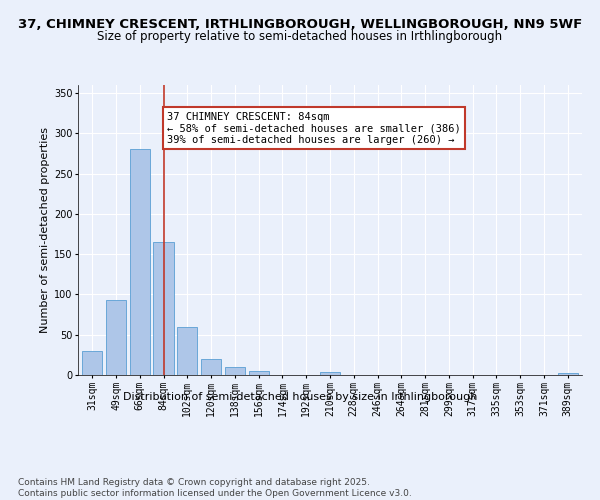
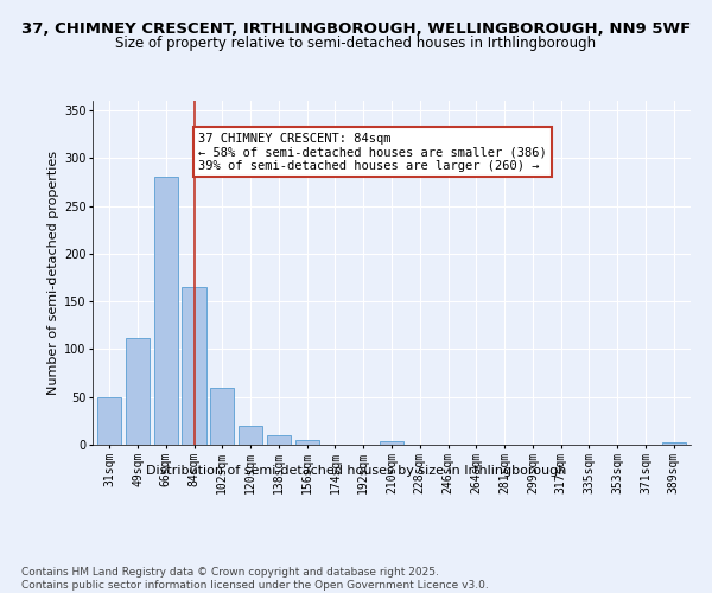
31sqm: 30 -> 50
49sqm: 93 -> 112
